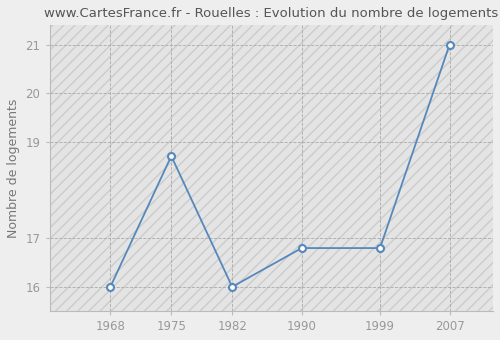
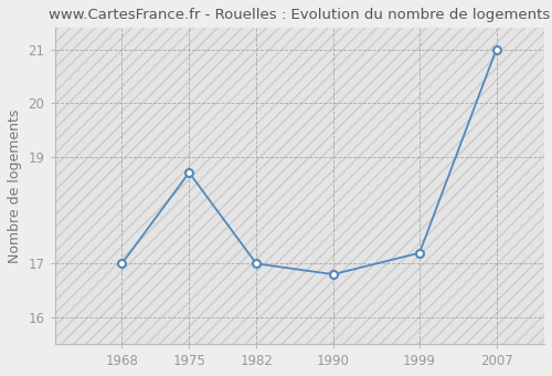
1968: 16.0 -> 17.0
1982: 16.0 -> 17.0
1999: 16.8 -> 17.2
